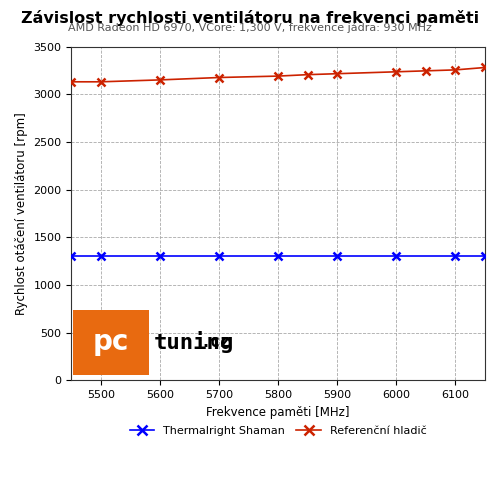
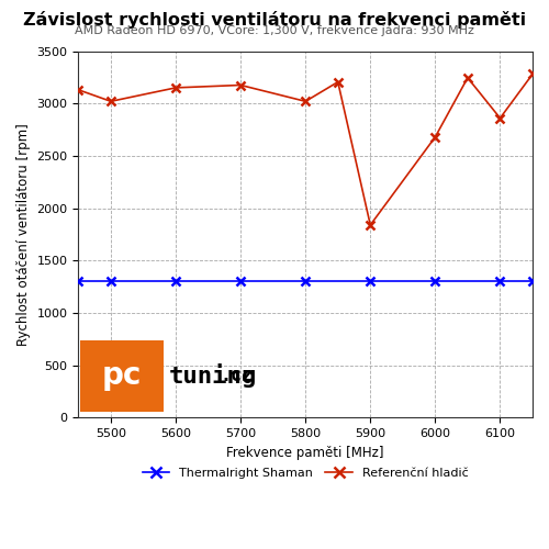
Referenční hladič/5500: 3130 -> 3020
Referenční hladič/5800: 3190 -> 3020
Referenční hladič/5900: 3220 -> 1840
Referenční hladič/6000: 3240 -> 2680
Referenční hladič/6100: 3260 -> 2860
